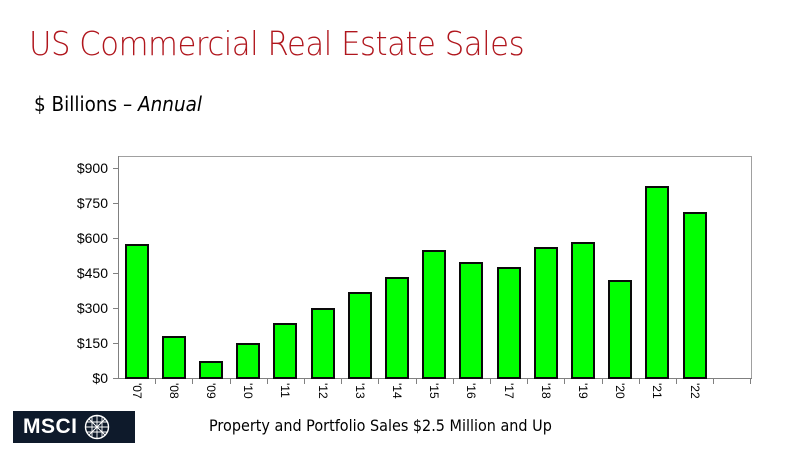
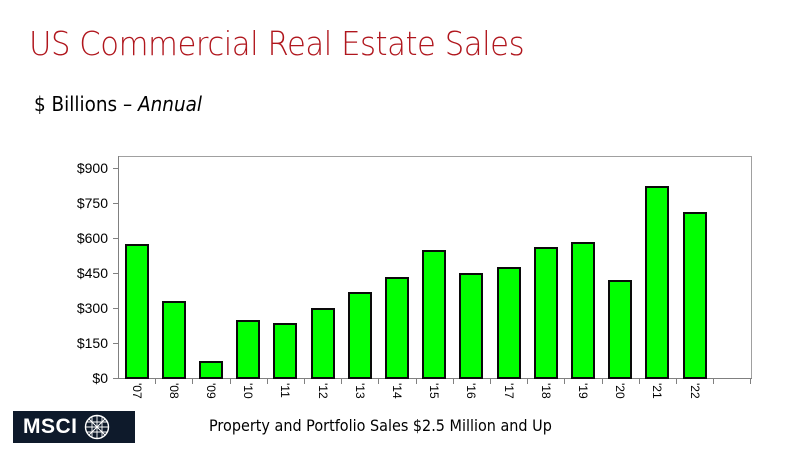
'08: $180 -> $330
'10: $150 -> $250
'16: $500 -> $450
